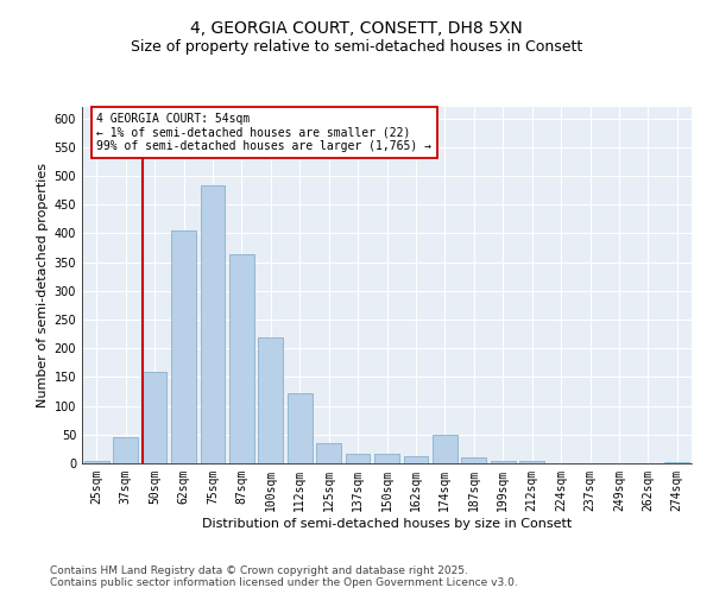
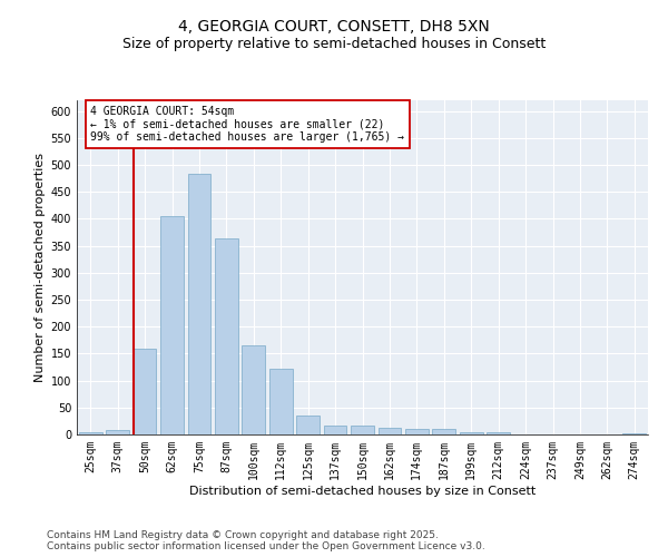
37sqm: 45 -> 8
100sqm: 220 -> 165
174sqm: 50 -> 10
